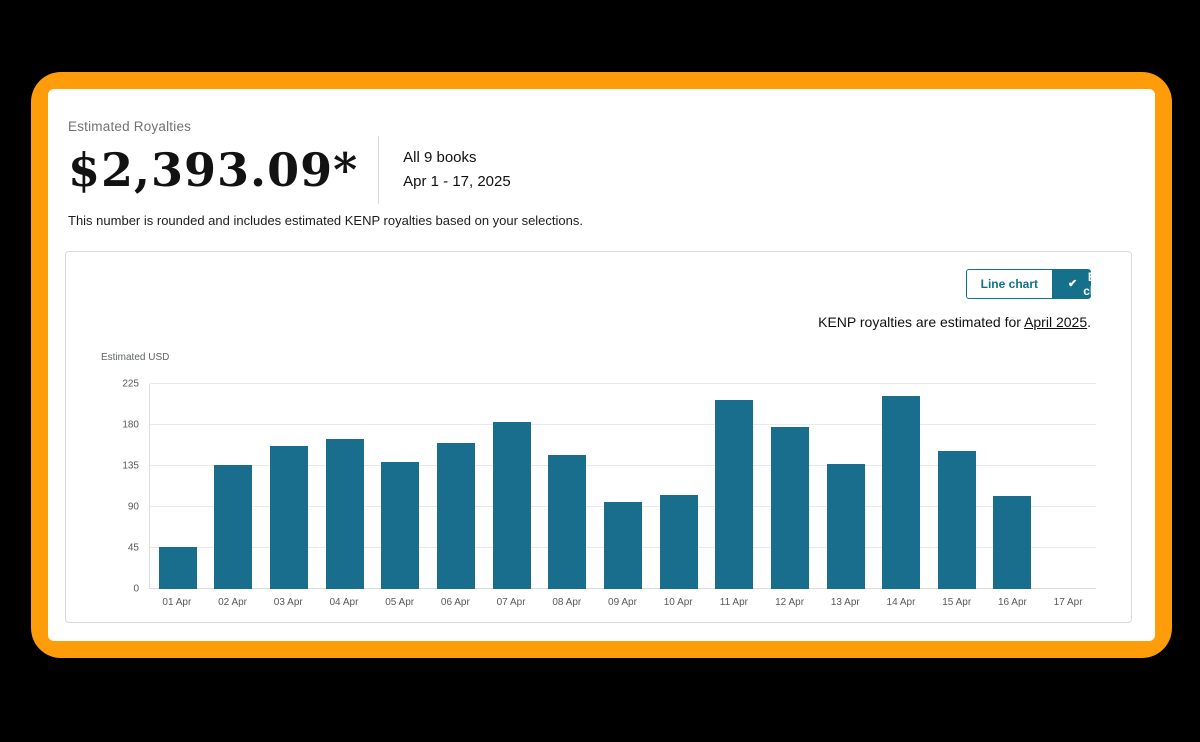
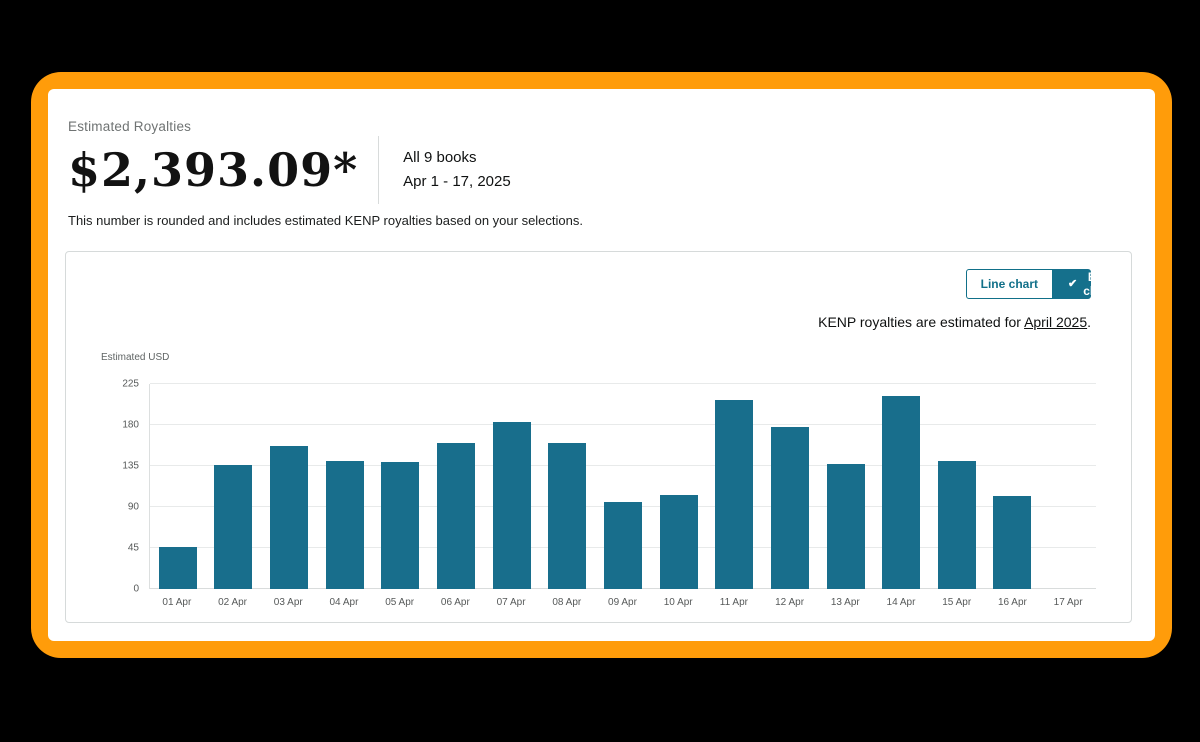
04 Apr: 160 -> 140
08 Apr: 150 -> 160
15 Apr: 150 -> 140
